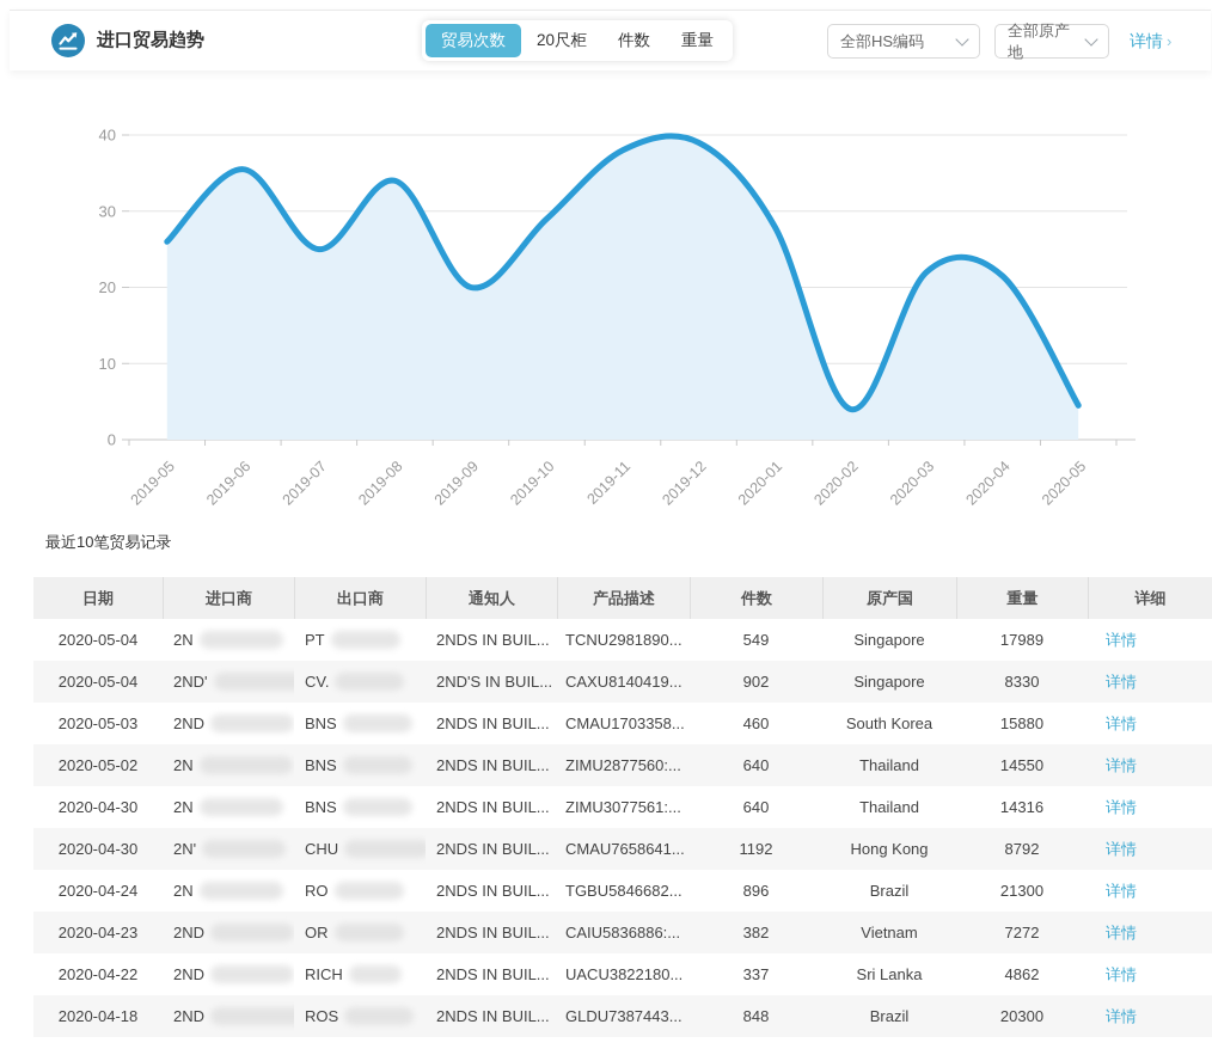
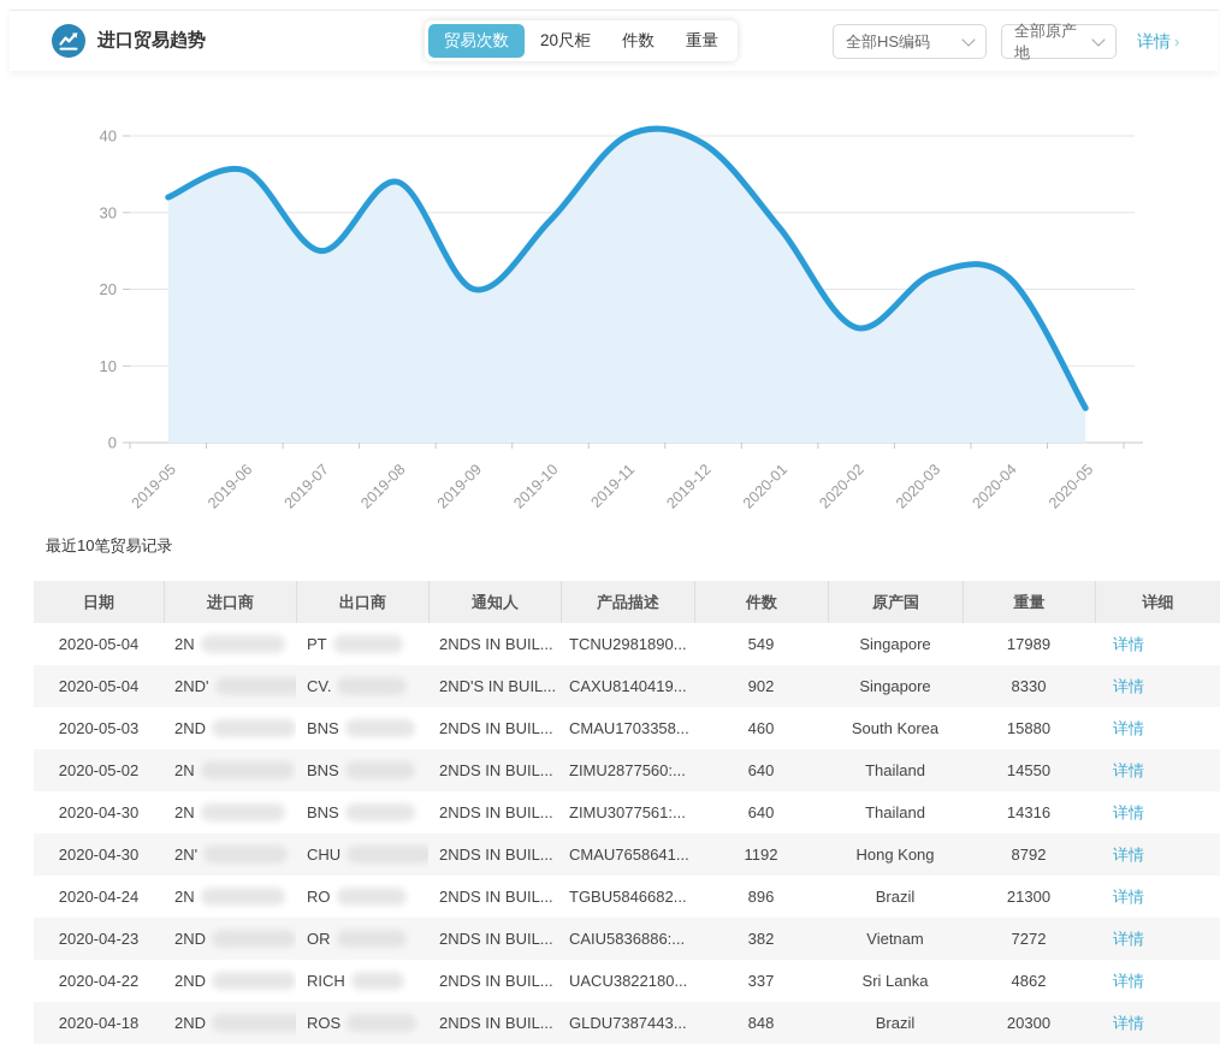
2019-05: 26 -> 32
2019-11: 38 -> 40
2020-02: 4 -> 15
